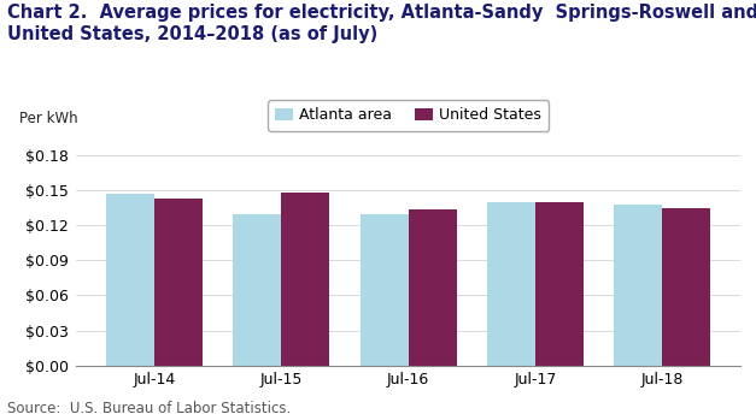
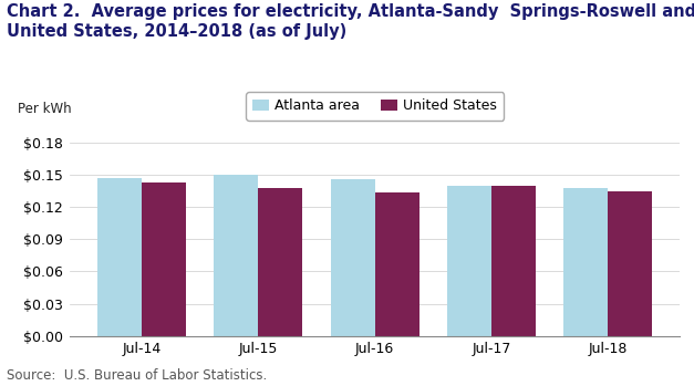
Atlanta area/Jul-15: $0.130 -> $0.150
United States/Jul-15: $0.148 -> $0.138
Atlanta area/Jul-16: $0.130 -> $0.146
